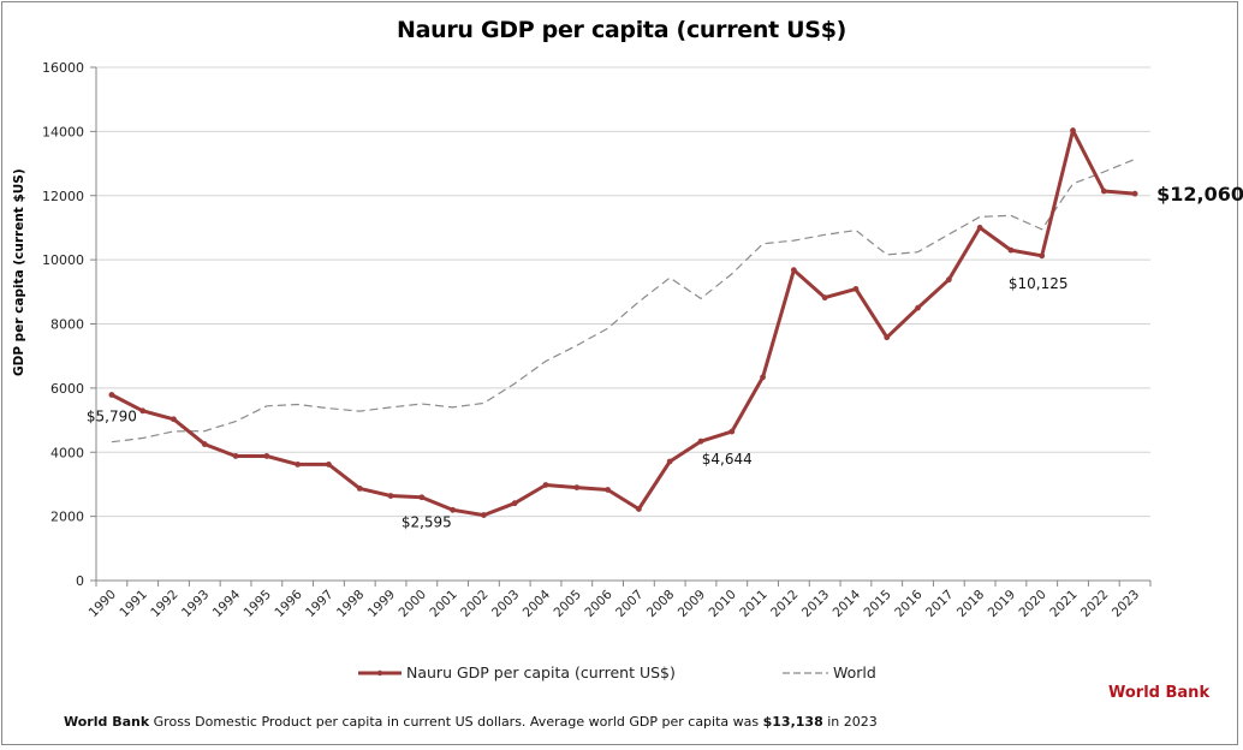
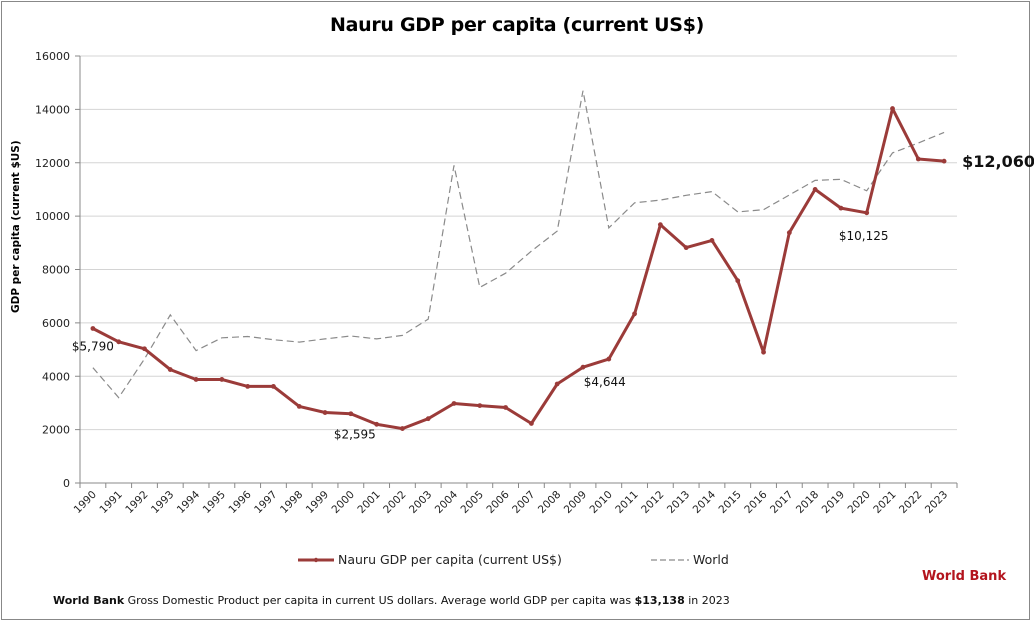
World/1991: 4400 -> 3200
World/1993: 4700 -> 6300
World/2004: 6800 -> 11900
World/2009: 8800 -> 14700
Nauru GDP per capita (current US$)/2016: 8500 -> 4900
